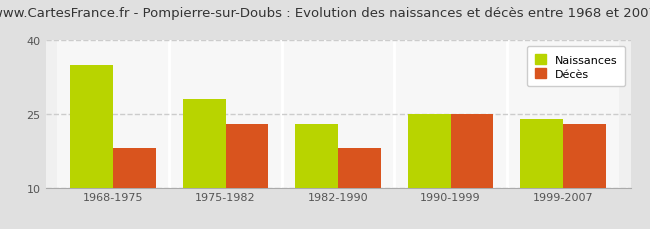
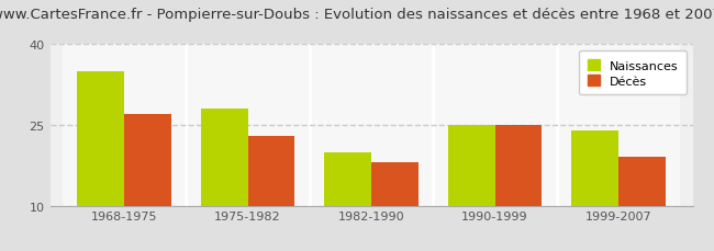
Décès/1968-1975: 18 -> 27
Naissances/1982-1990: 23 -> 20
Décès/1999-2007: 23 -> 19
